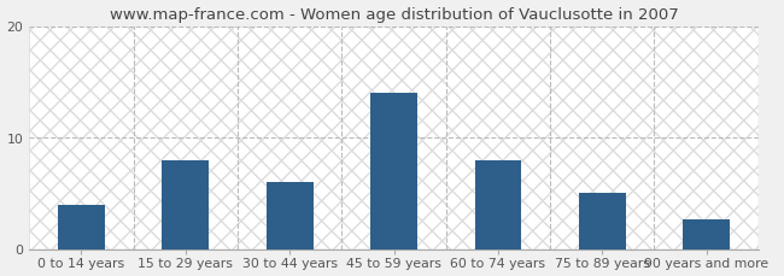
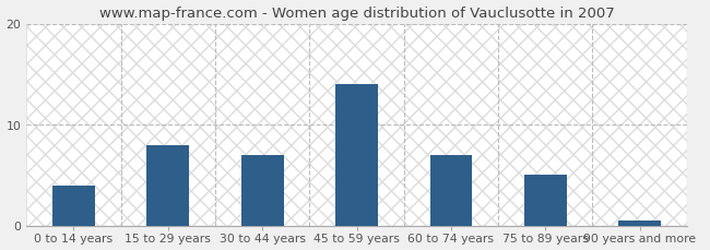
30 to 44 years: 6.0 -> 7.0
60 to 74 years: 8.0 -> 7.0
90 years and more: 2.6 -> 0.5
